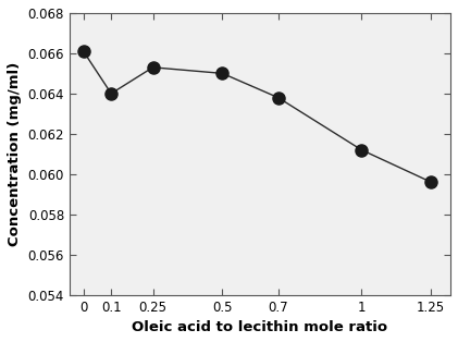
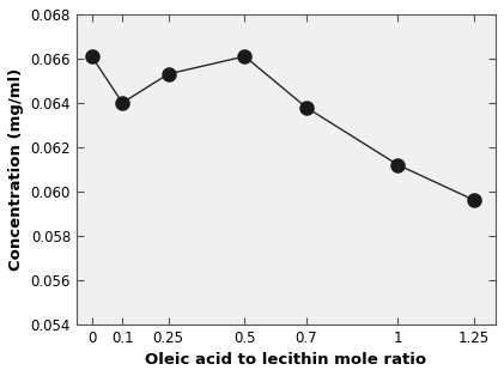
0.5: 0.0650 -> 0.0661
